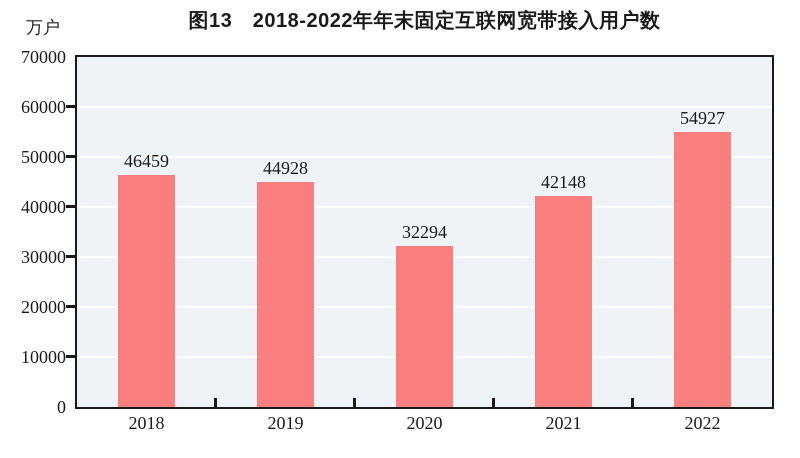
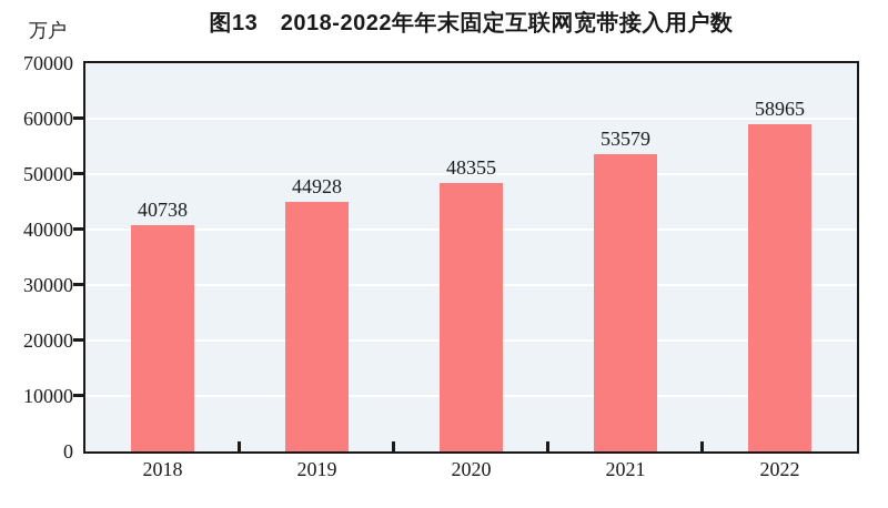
2018: 46459 -> 40738
2020: 32294 -> 48355
2021: 42148 -> 53579
2022: 54927 -> 58965
